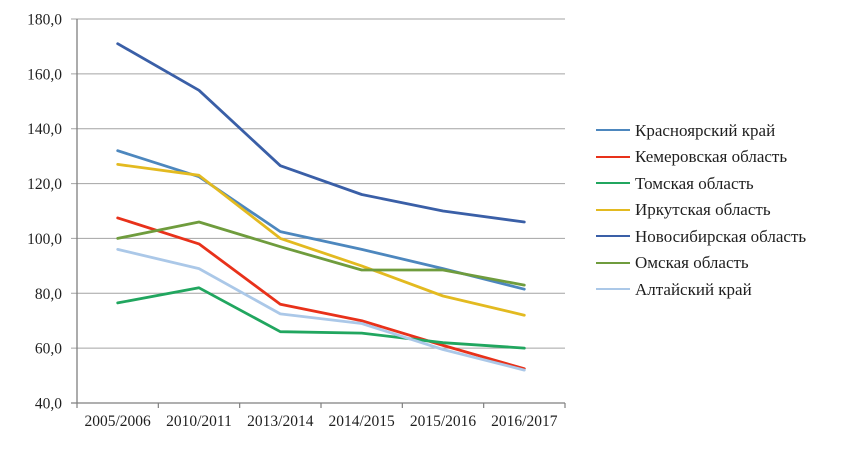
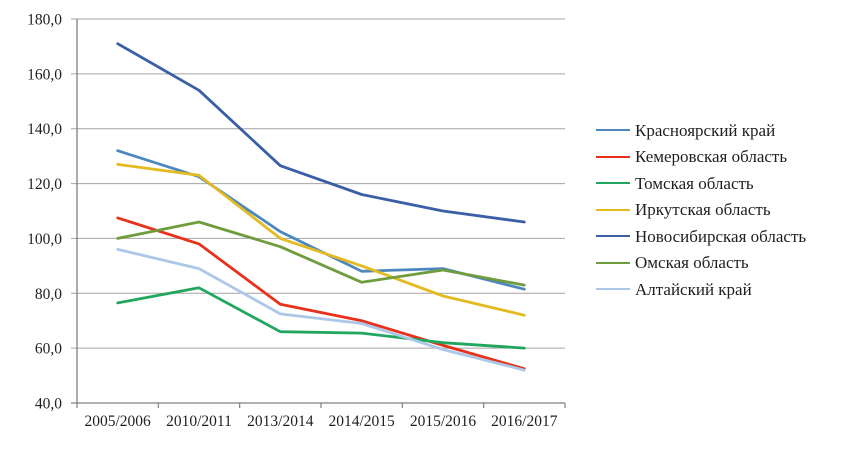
Красноярский край/2014/2015: 96 -> 88
Омская область/2014/2015: 88 -> 84
